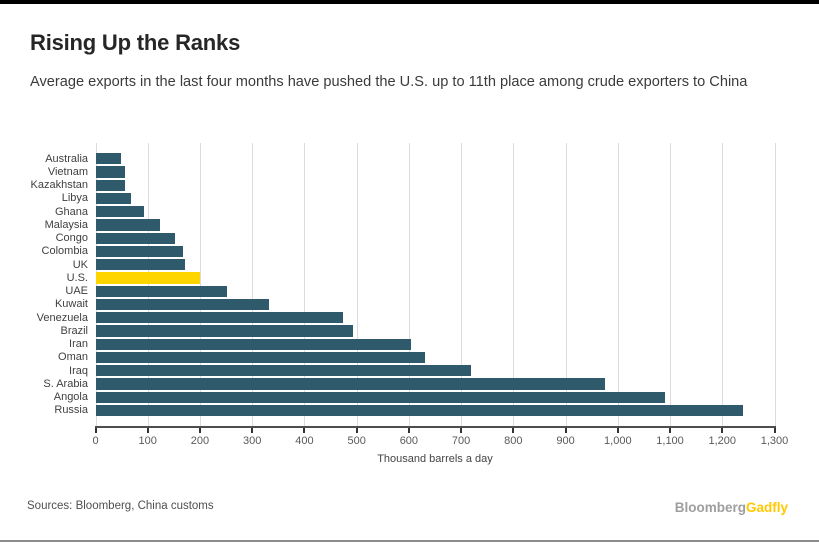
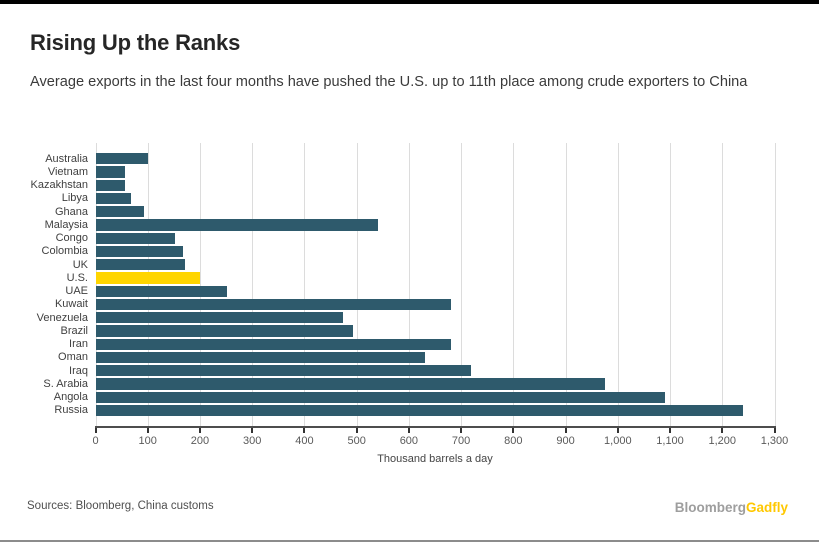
Australia: 50 -> 100
Malaysia: 120 -> 540
Kuwait: 330 -> 680
Iran: 600 -> 680
